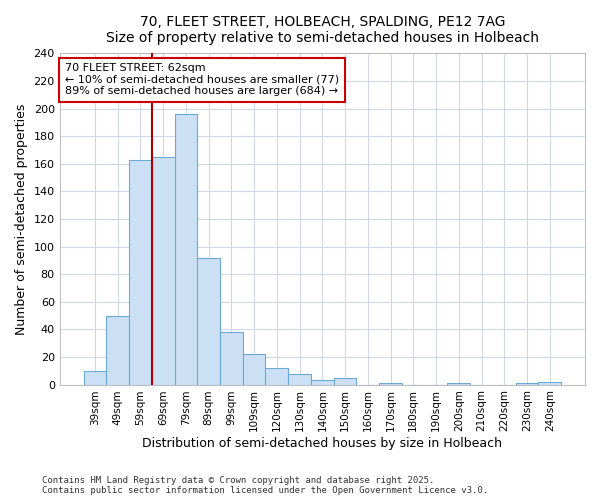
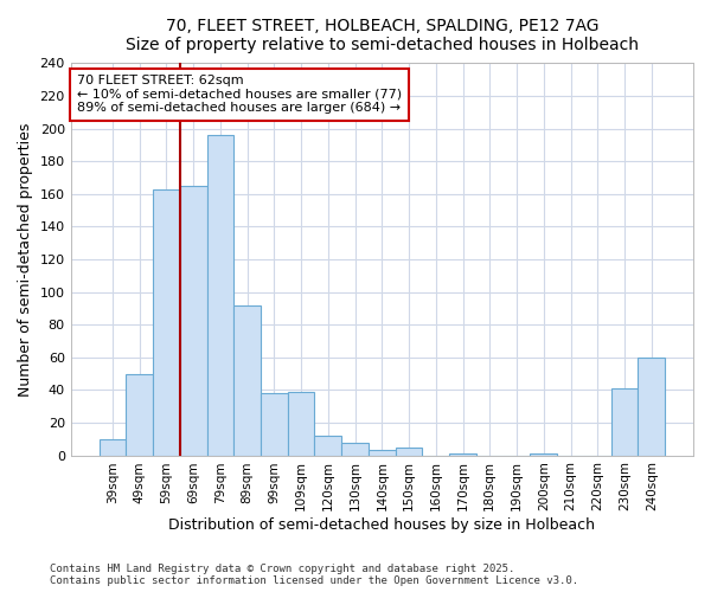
109sqm: 22 -> 39
230sqm: 1 -> 41
240sqm: 2 -> 60
